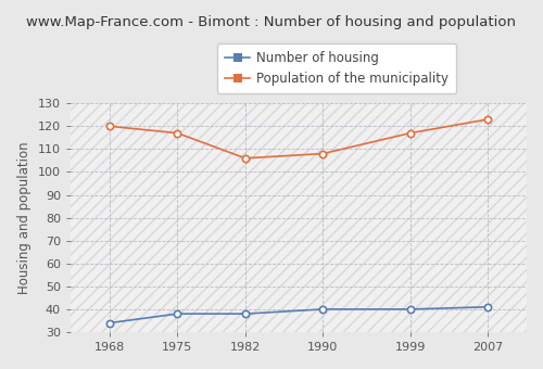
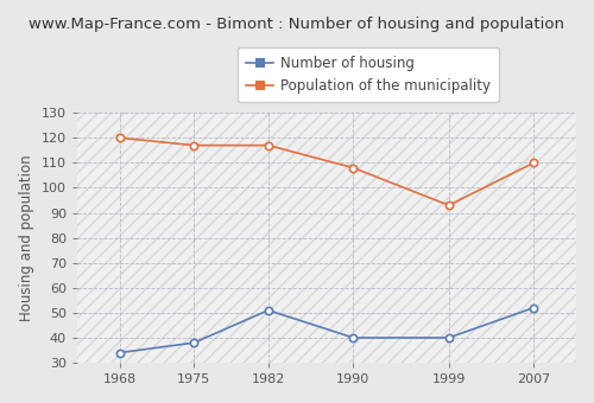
Number of housing/1982: 38 -> 51
Population of the municipality/1982: 106 -> 117
Population of the municipality/1999: 117 -> 93
Number of housing/2007: 41 -> 52
Population of the municipality/2007: 123 -> 110
